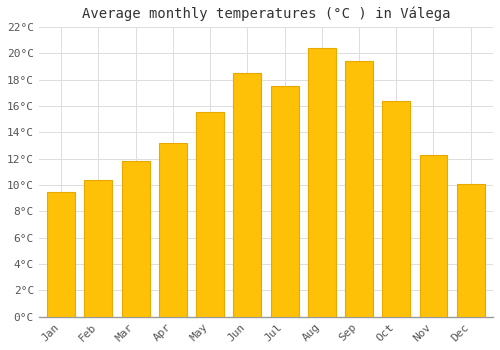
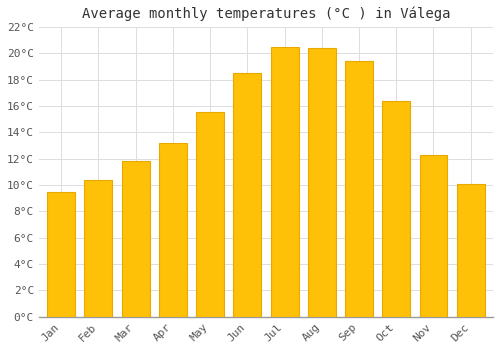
Jul: 17.5°C -> 20.5°C
